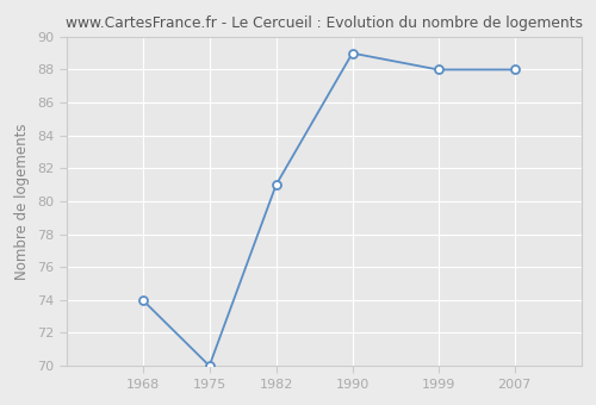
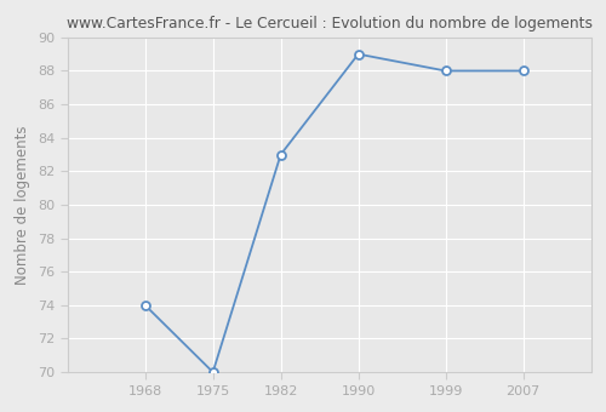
1982: 81 -> 83
